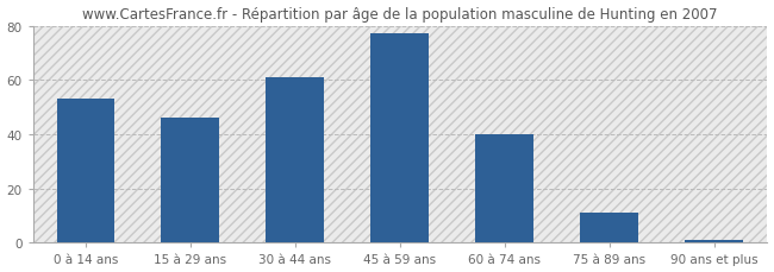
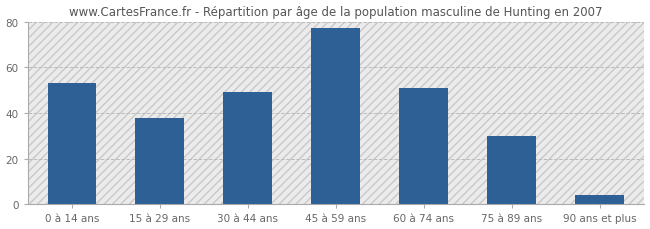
15 à 29 ans: 46 -> 38
30 à 44 ans: 61 -> 49
60 à 74 ans: 40 -> 51
75 à 89 ans: 11 -> 30
90 ans et plus: 1 -> 4
